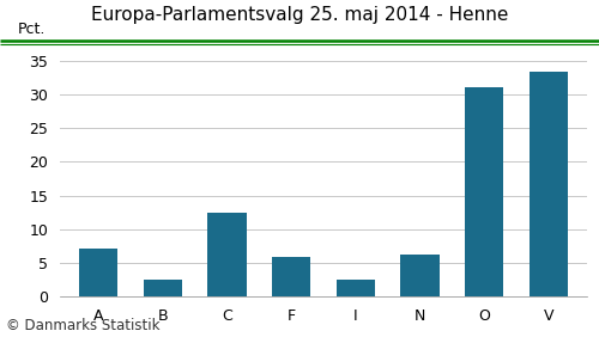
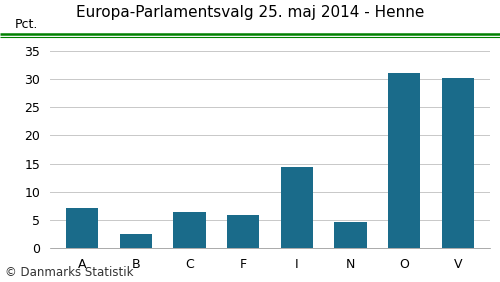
C: 12.4 -> 6.4
I: 2.5 -> 14.4
N: 6.2 -> 4.6
V: 33.3 -> 30.2
